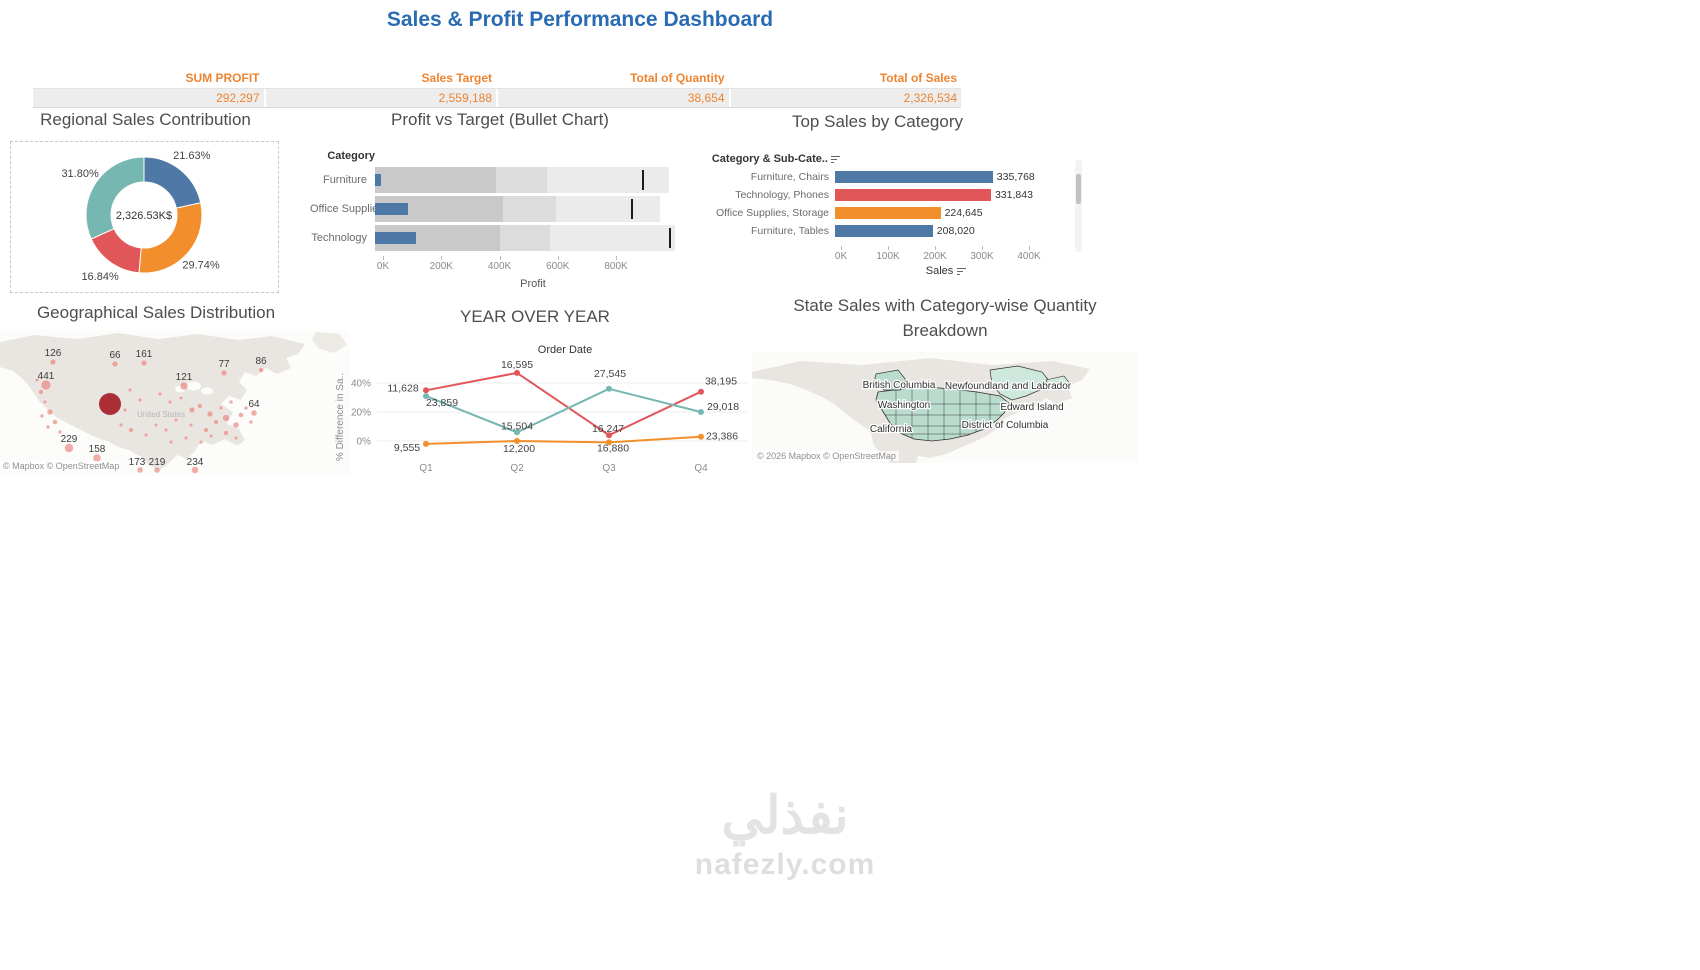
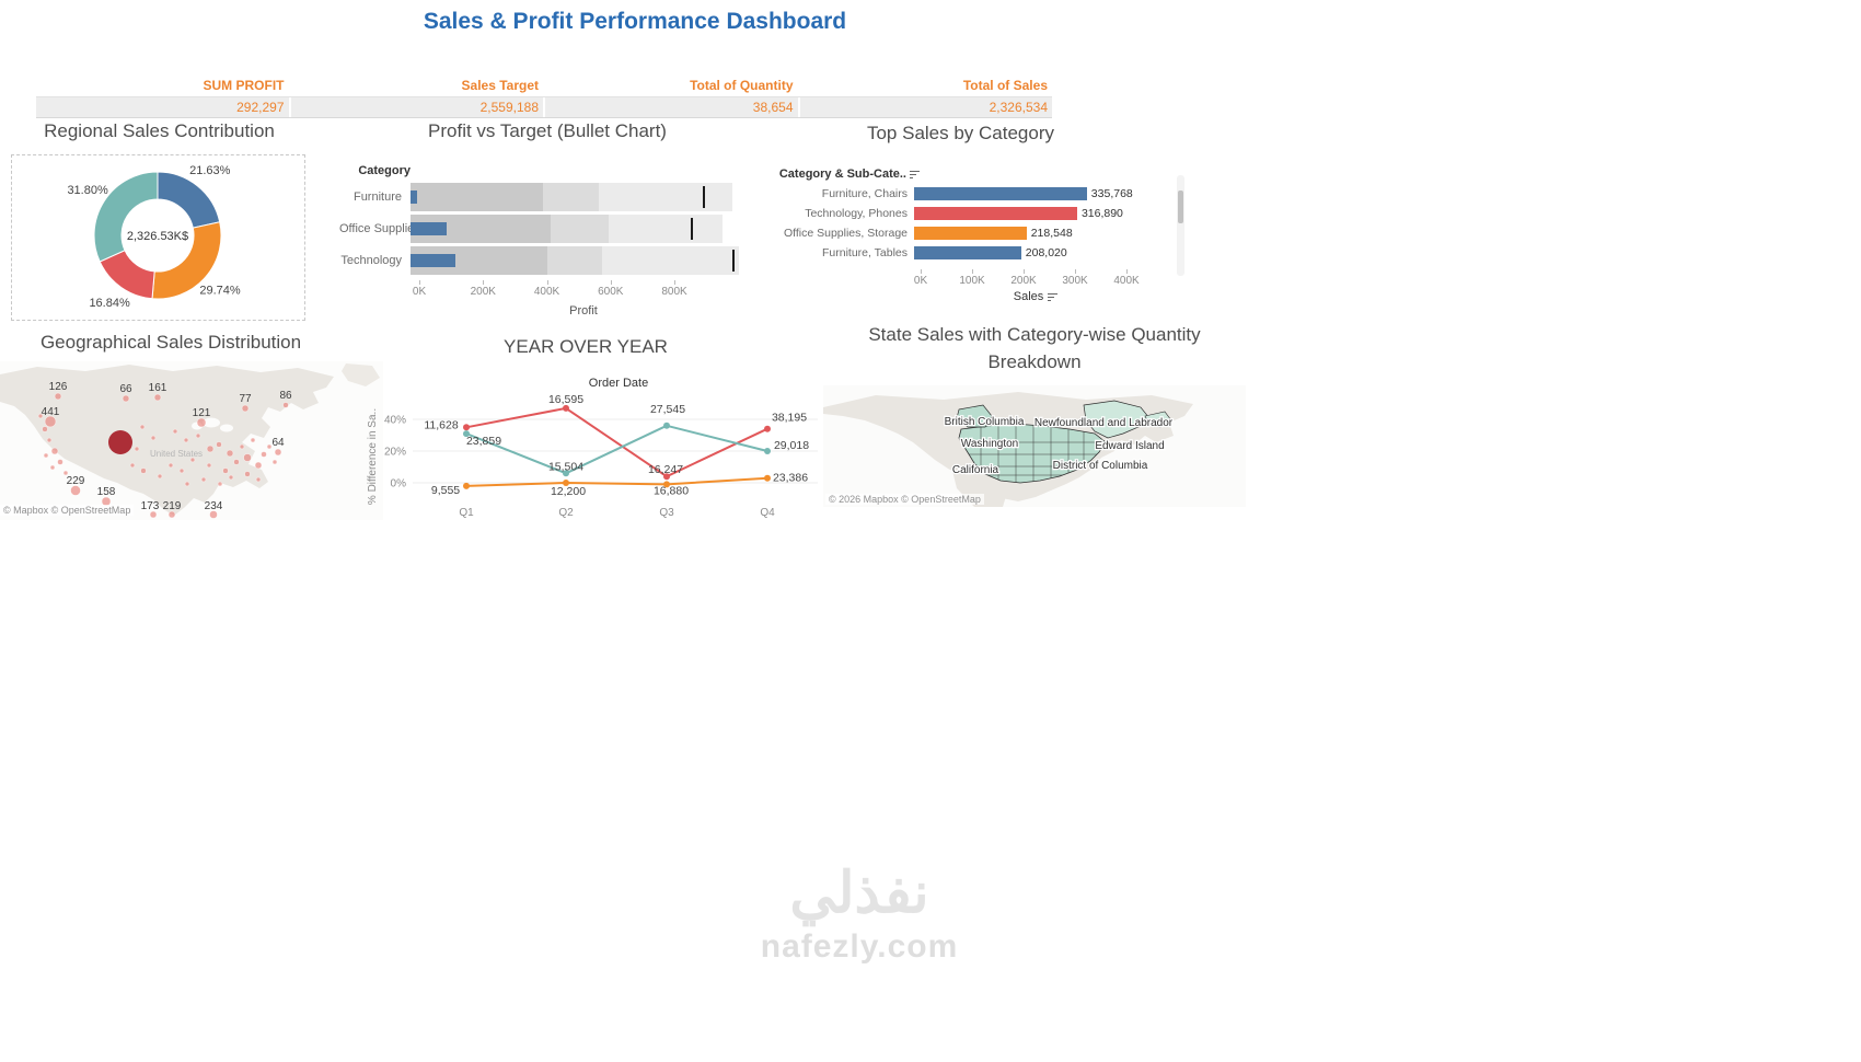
Top Sales by Category/Technology, Phones: 331,843 -> 316,890
Top Sales by Category/Office Supplies, Storage: 224,645 -> 218,548
